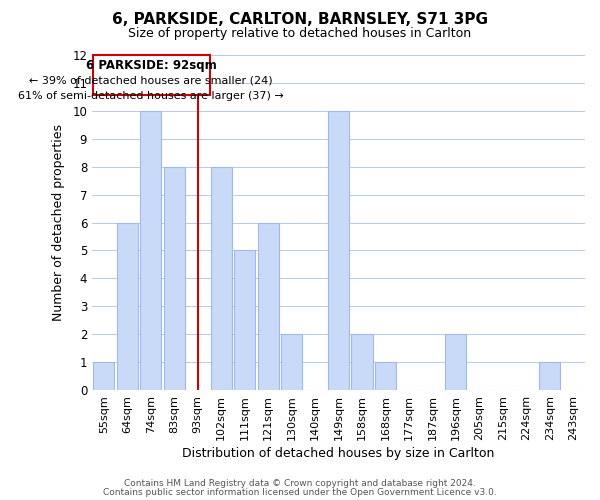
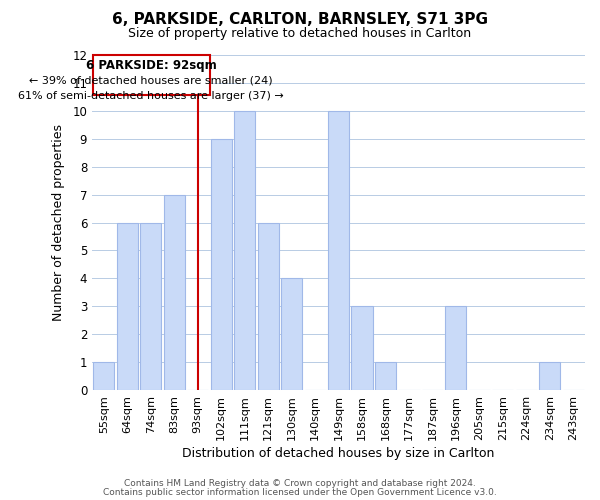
74sqm: 10 -> 6
83sqm: 8 -> 7
102sqm: 8 -> 9
111sqm: 5 -> 10
130sqm: 2 -> 4
158sqm: 2 -> 3
196sqm: 2 -> 3
